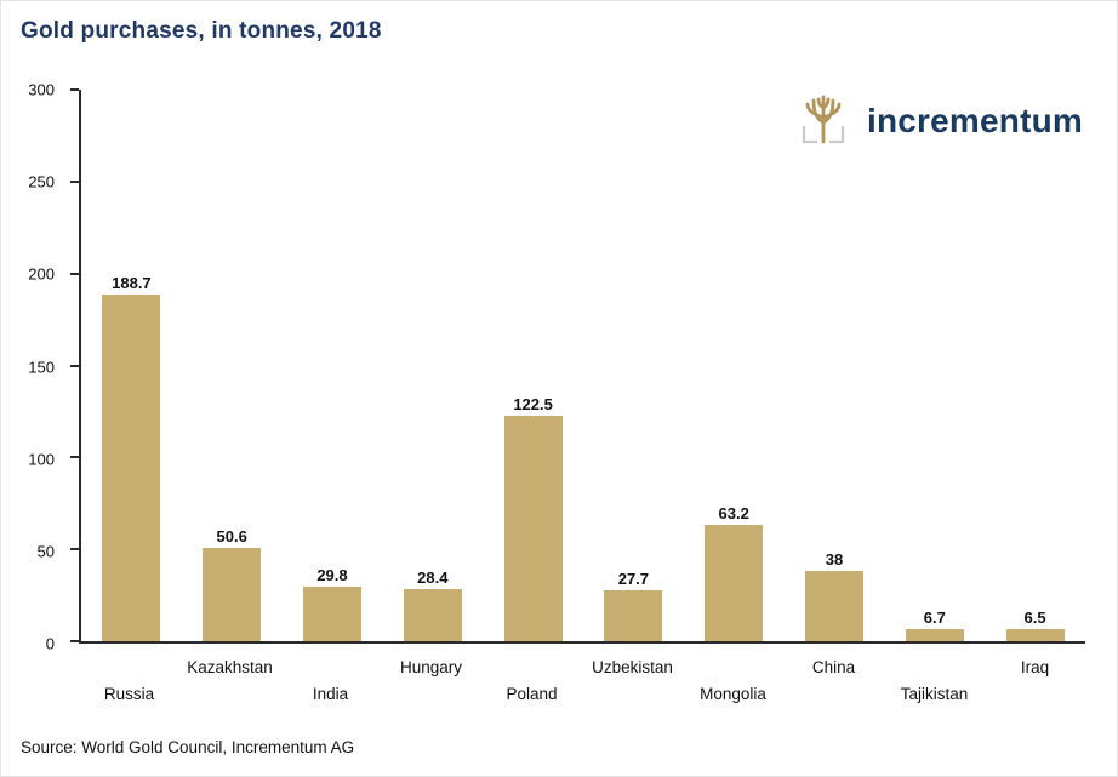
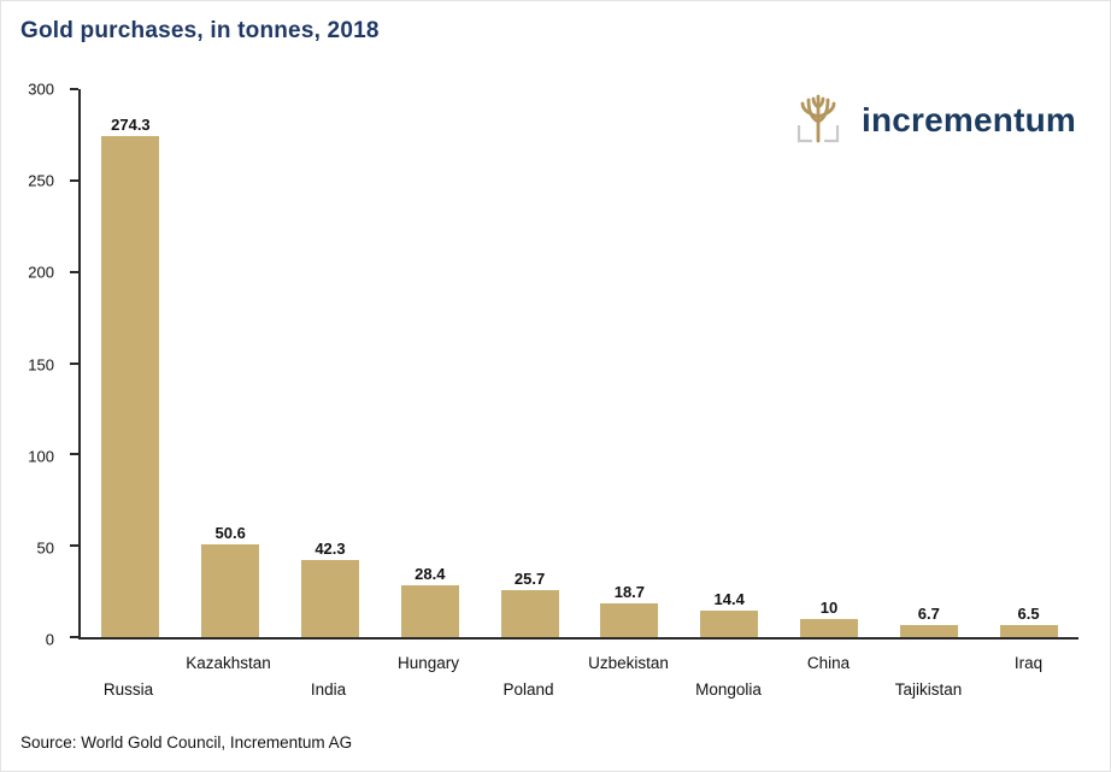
Russia: 188.7 -> 274.3
India: 29.8 -> 42.3
Poland: 122.5 -> 25.7
Uzbekistan: 27.7 -> 18.7
Mongolia: 63.2 -> 14.4
China: 38 -> 10
